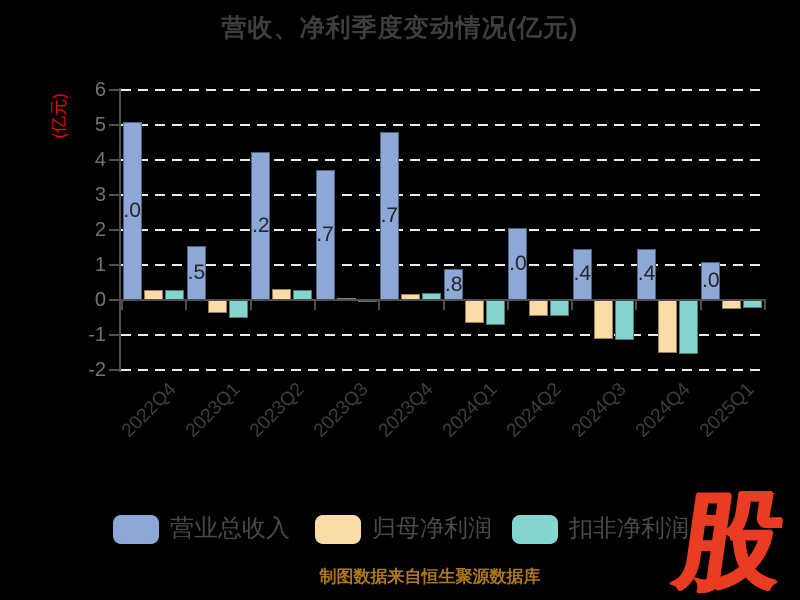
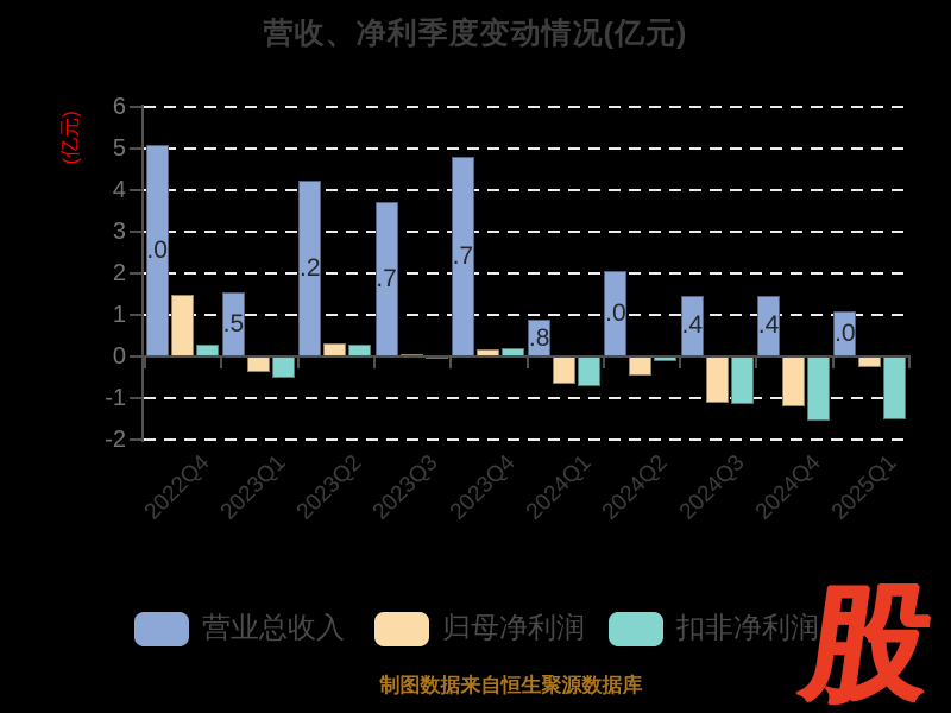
归母净利润/2022Q4: 0.3 -> 1.5
扣非净利润/2024Q2: -0.5 -> -0.1
归母净利润/2024Q4: -1.5 -> -1.2
扣非净利润/2025Q1: -0.2 -> -1.5
